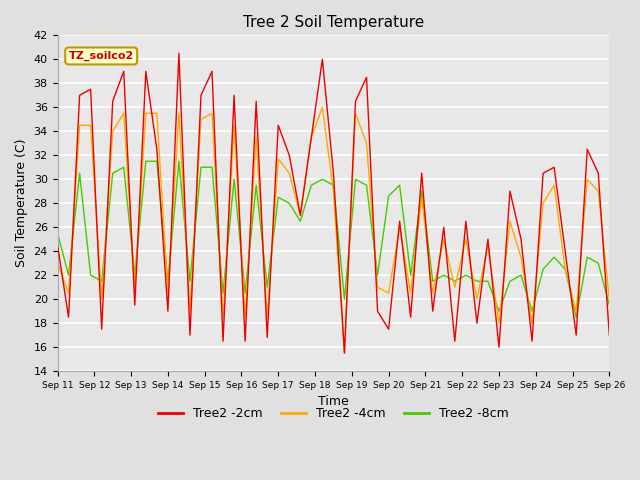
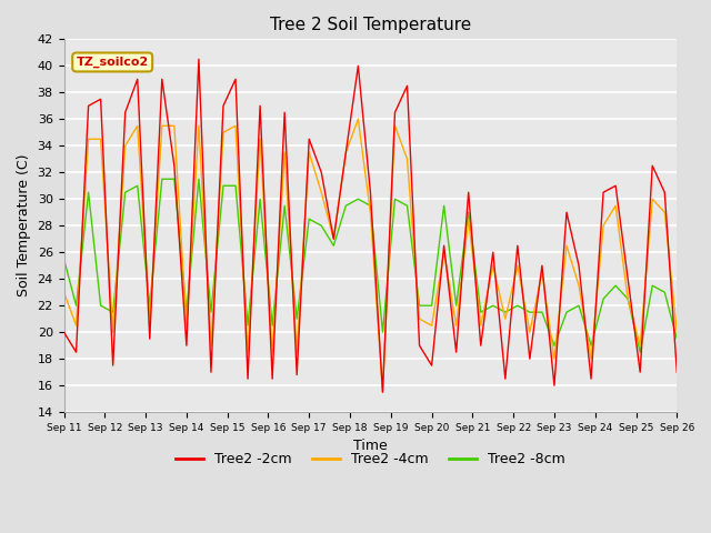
Tree2 -2cm/Sep 11: 24.5 -> 20.0
Tree2 -4cm/Sep 17: 31.7 -> 33.5
Tree2 -8cm/Sep 20: 28.6 -> 22.0
